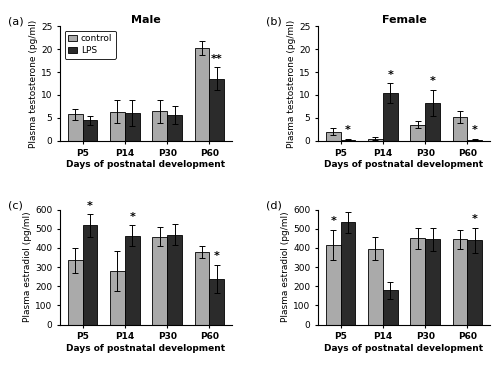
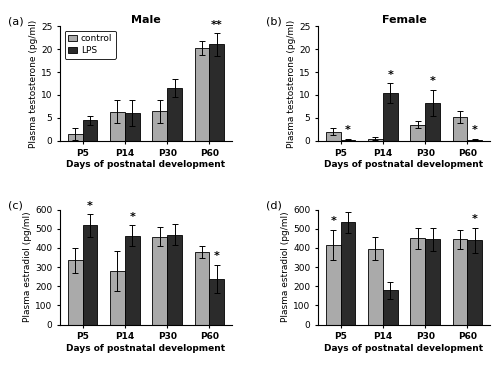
Male/control/P5: 5.8 -> 1.5
Male/LPS/P30: 5.6 -> 11.5
Male/LPS/P60: 13.5 -> 21.0
